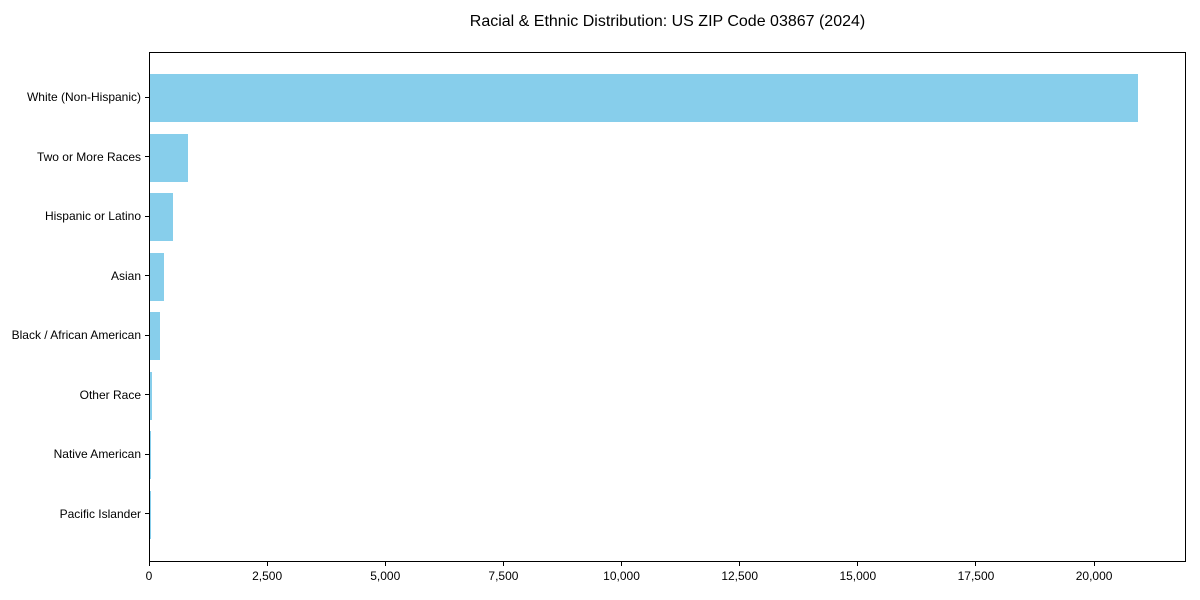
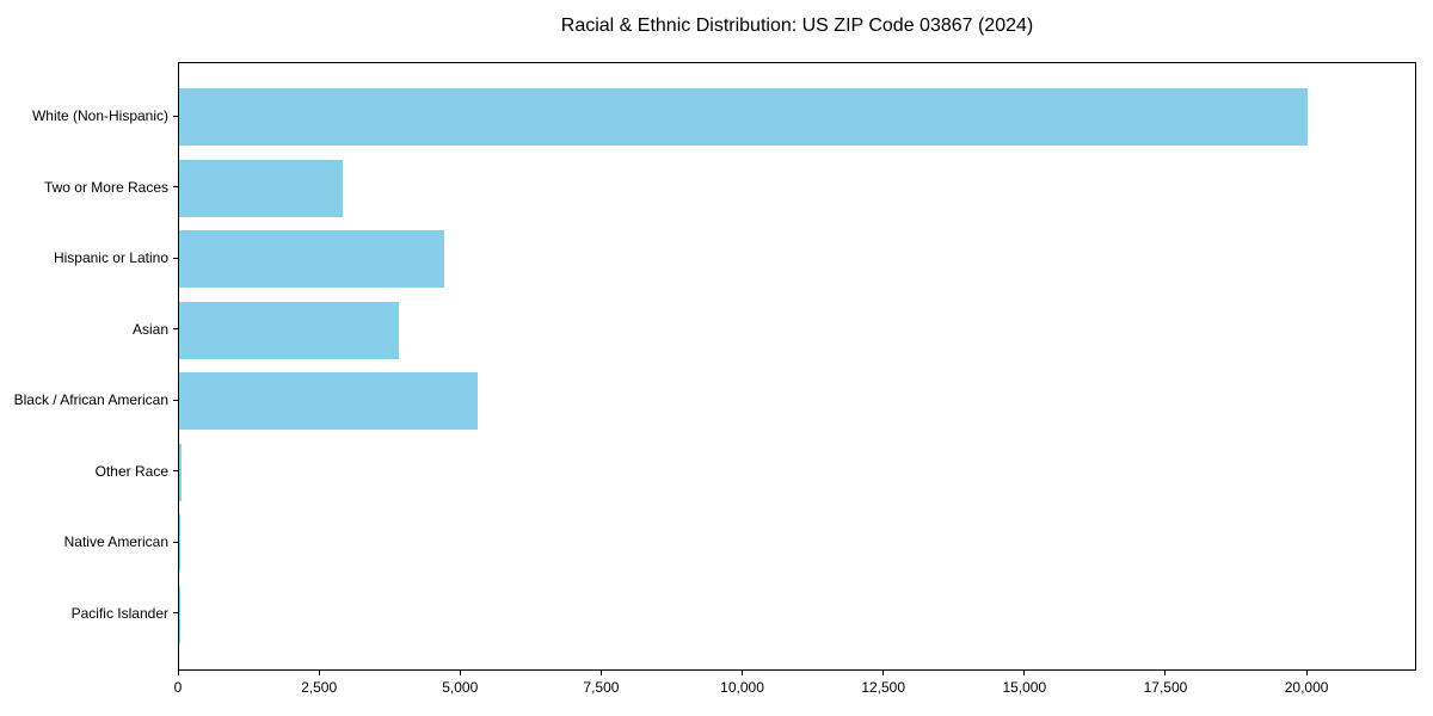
White (Non-Hispanic): 20900 -> 20000
Two or More Races: 800 -> 2900
Hispanic or Latino: 500 -> 4700
Asian: 300 -> 3900
Black / African American: 200 -> 5300
